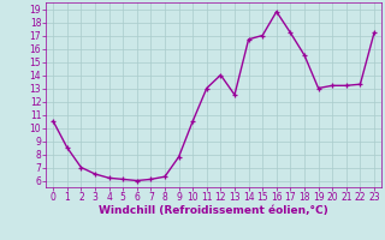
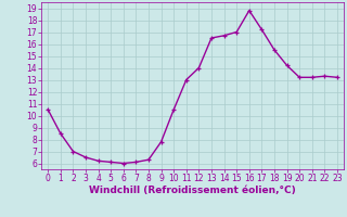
13: 12.5 -> 16.5
19: 13.0 -> 14.2
23: 17.2 -> 13.2
